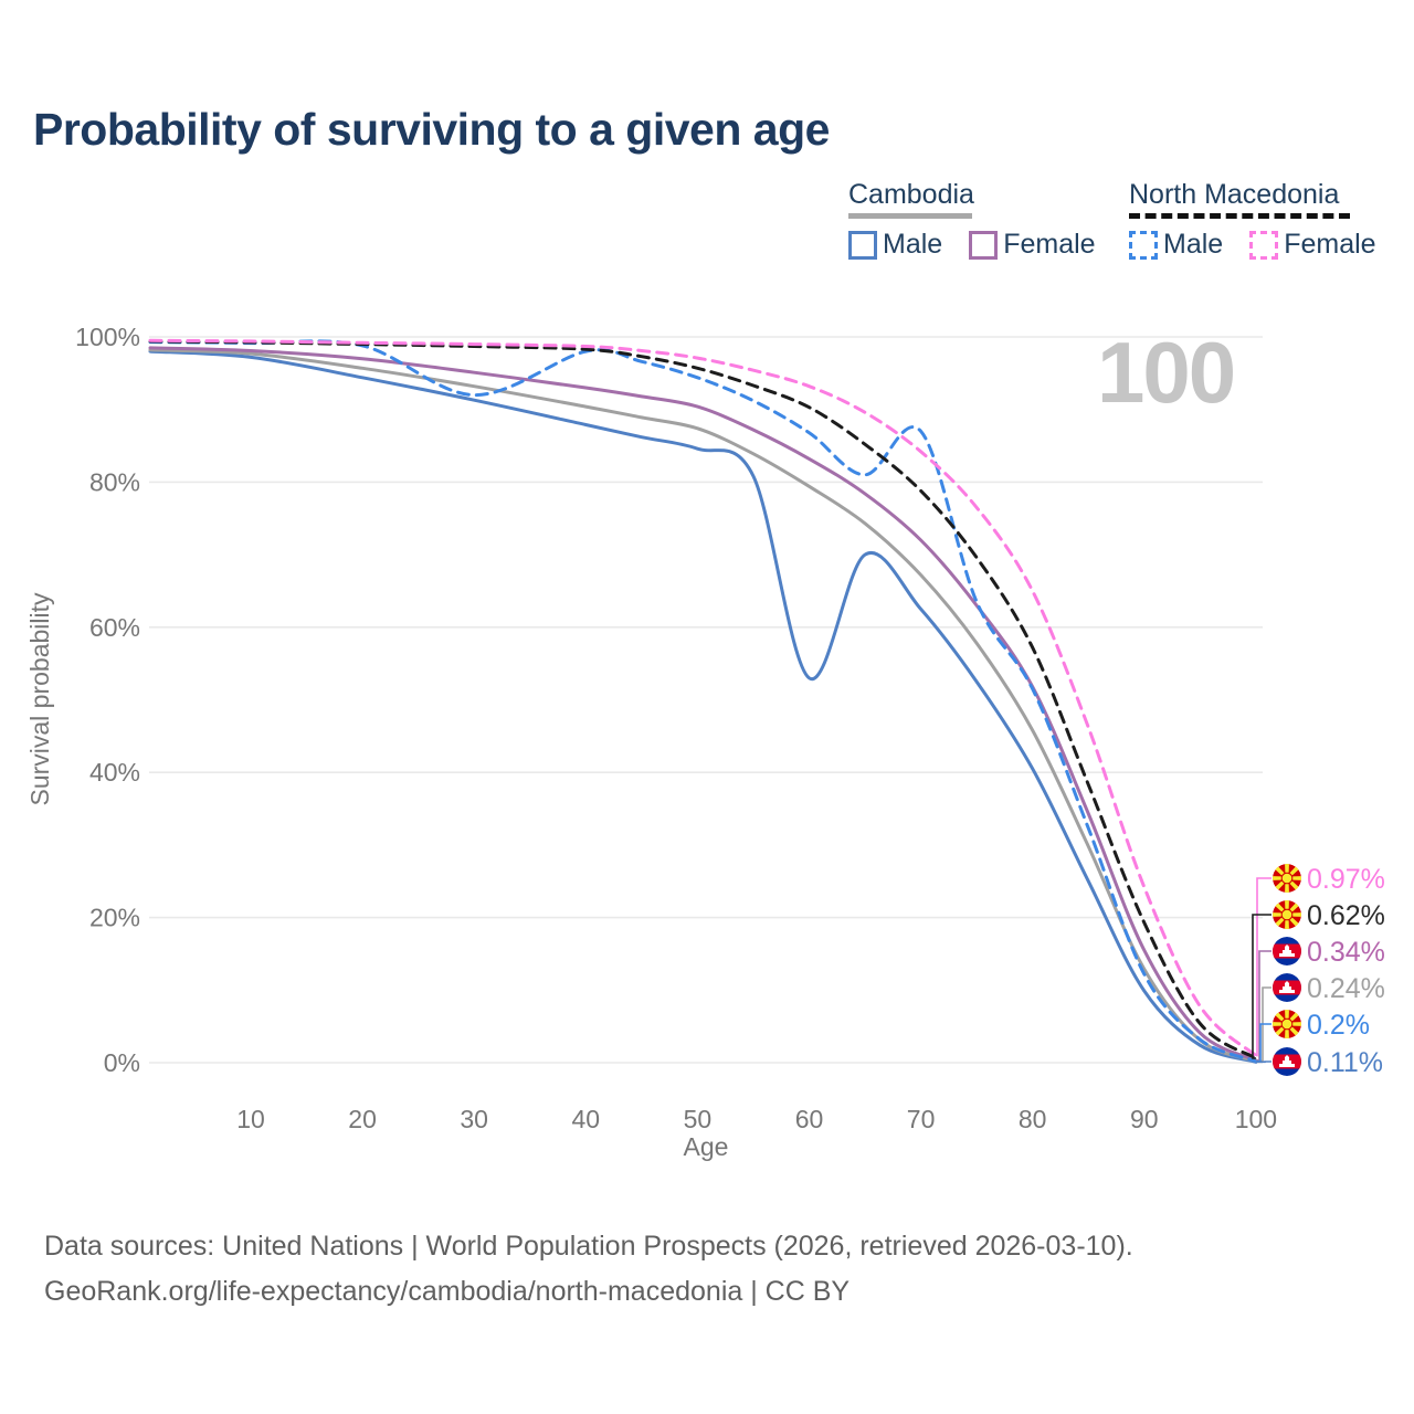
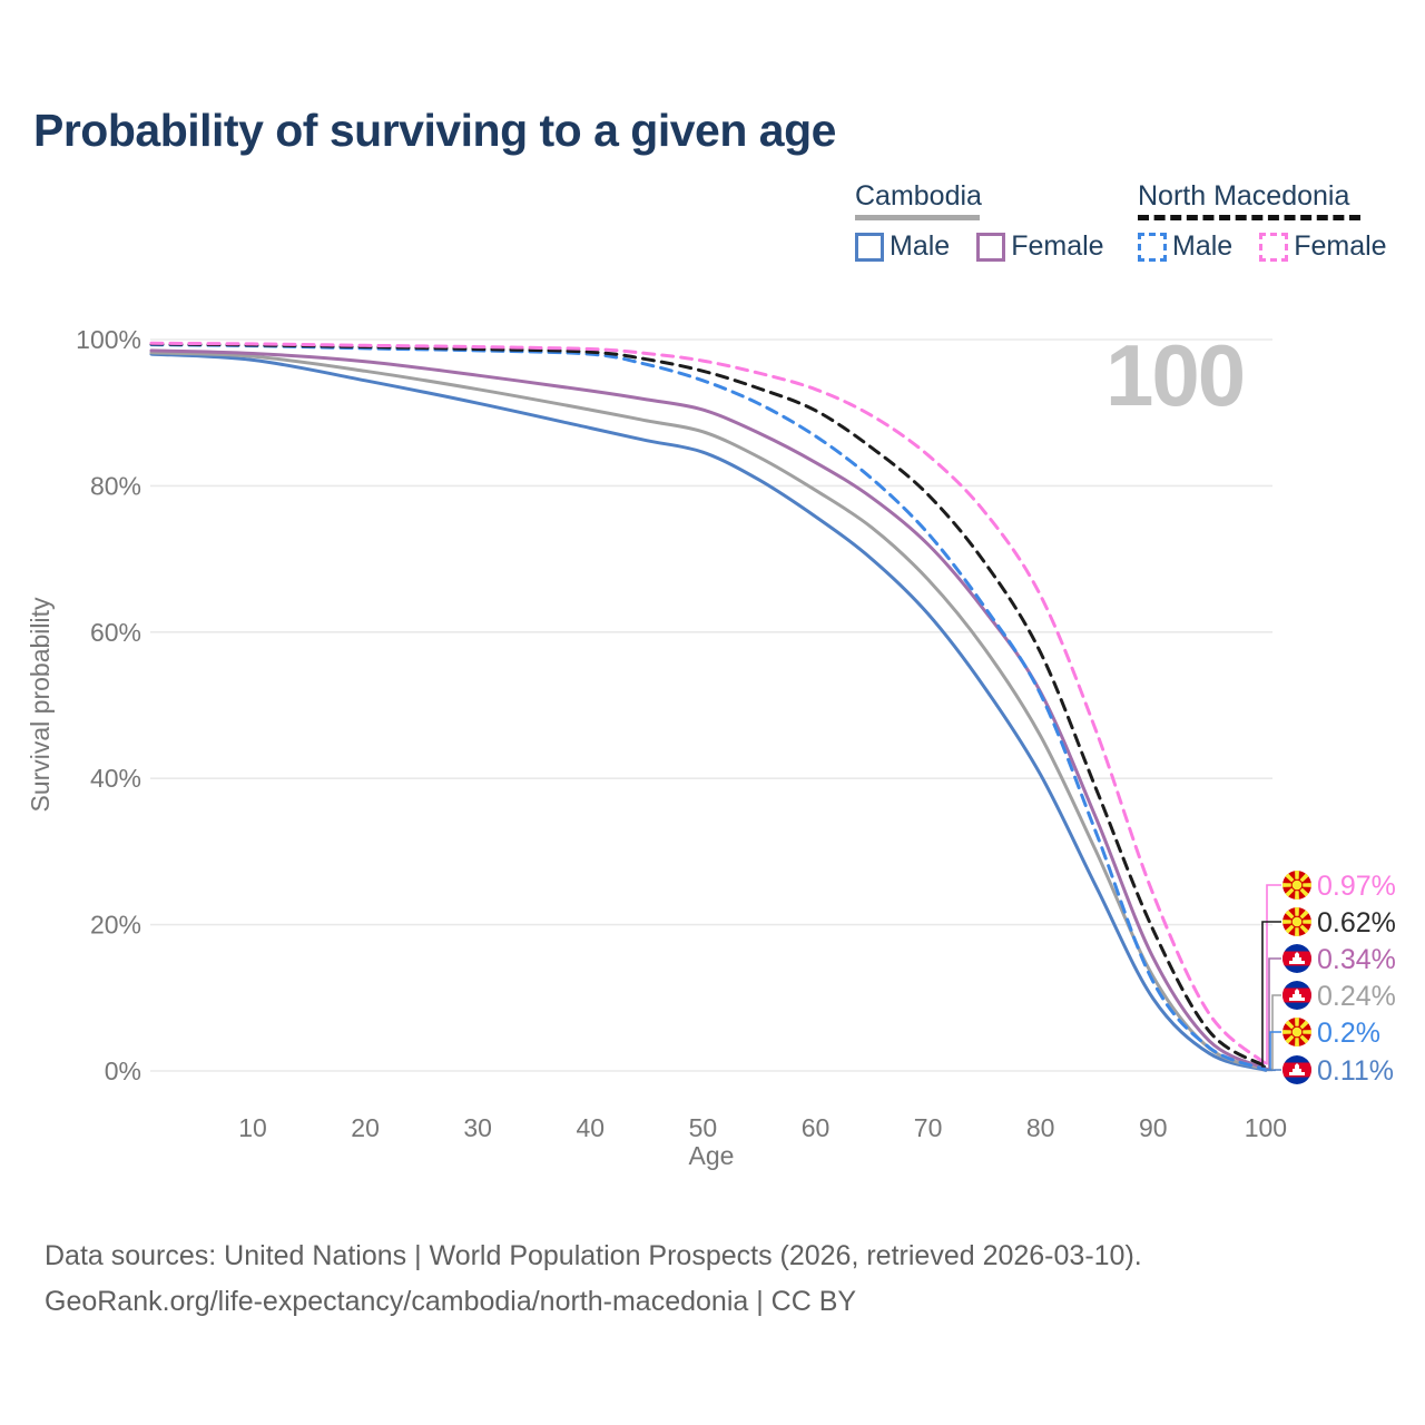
North Macedonia Male/30: 92% -> 98%
Cambodia Male/60: 53% -> 76%
North Macedonia Male/70: 87% -> 74%
